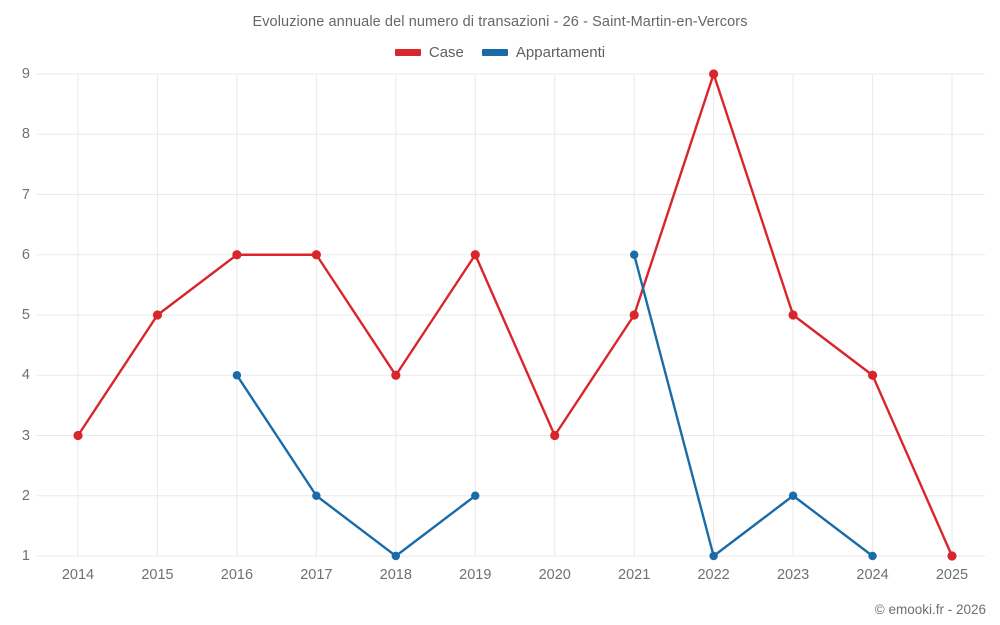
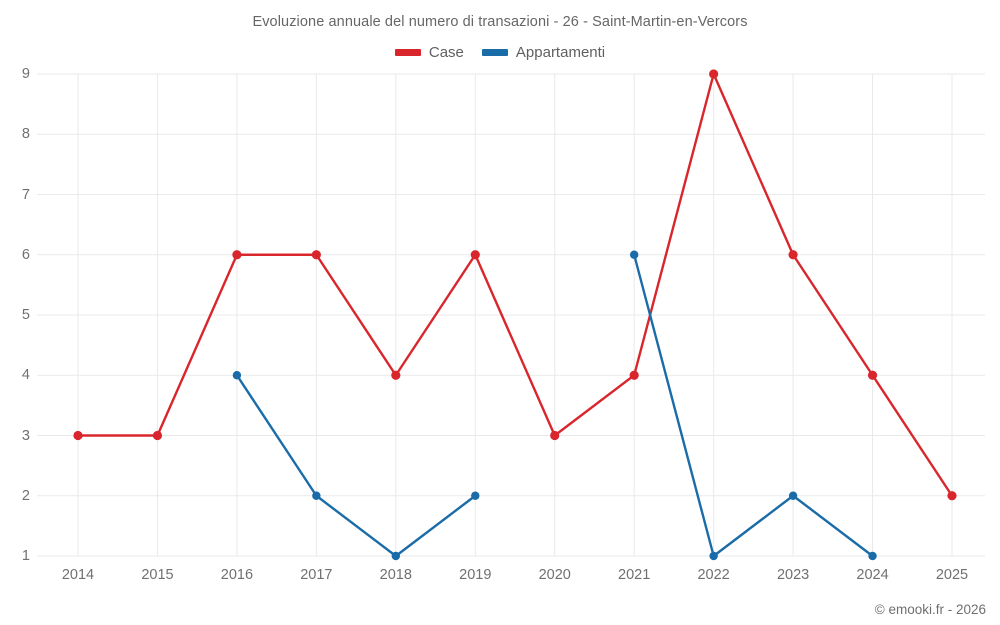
Case/2015: 5 -> 3
Case/2021: 5 -> 4
Case/2023: 5 -> 6
Case/2025: 1 -> 2
